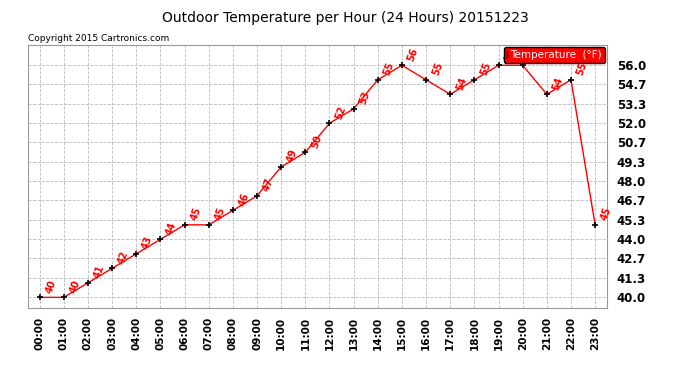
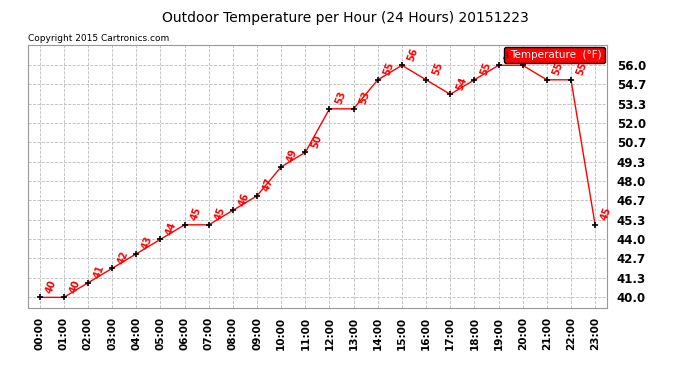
12:00: 52 -> 53
21:00: 54 -> 55
